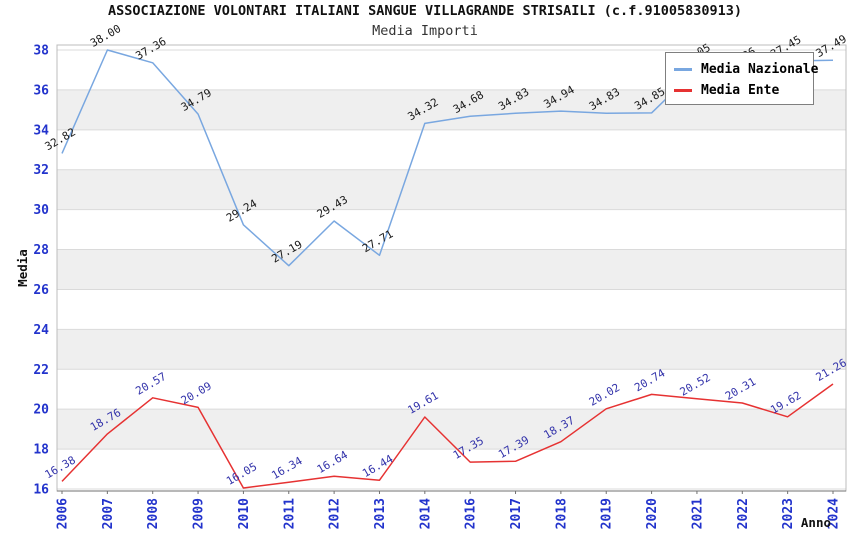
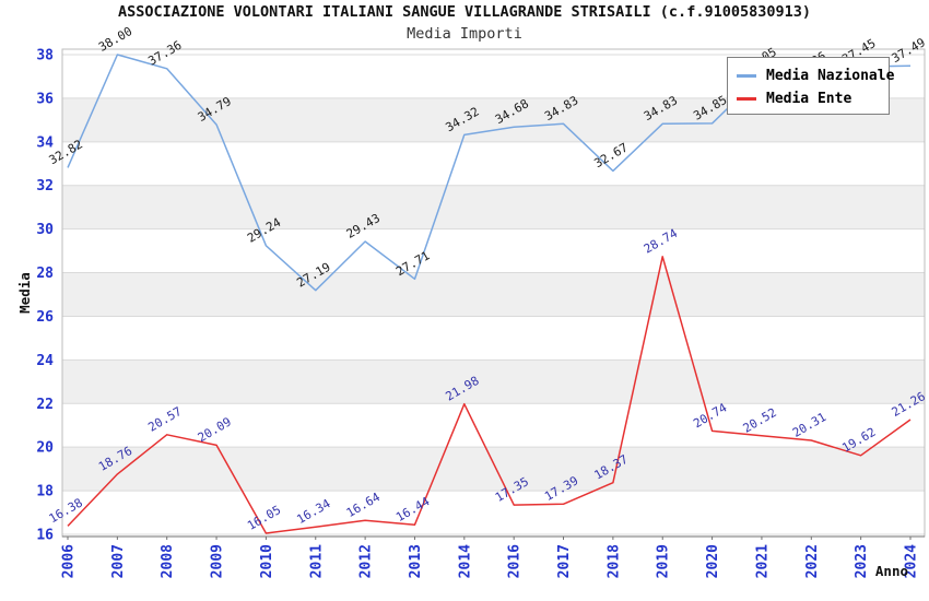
Media Ente/2014: 19.61 -> 21.98
Media Nazionale/2018: 34.94 -> 32.67
Media Ente/2019: 20.02 -> 28.74
